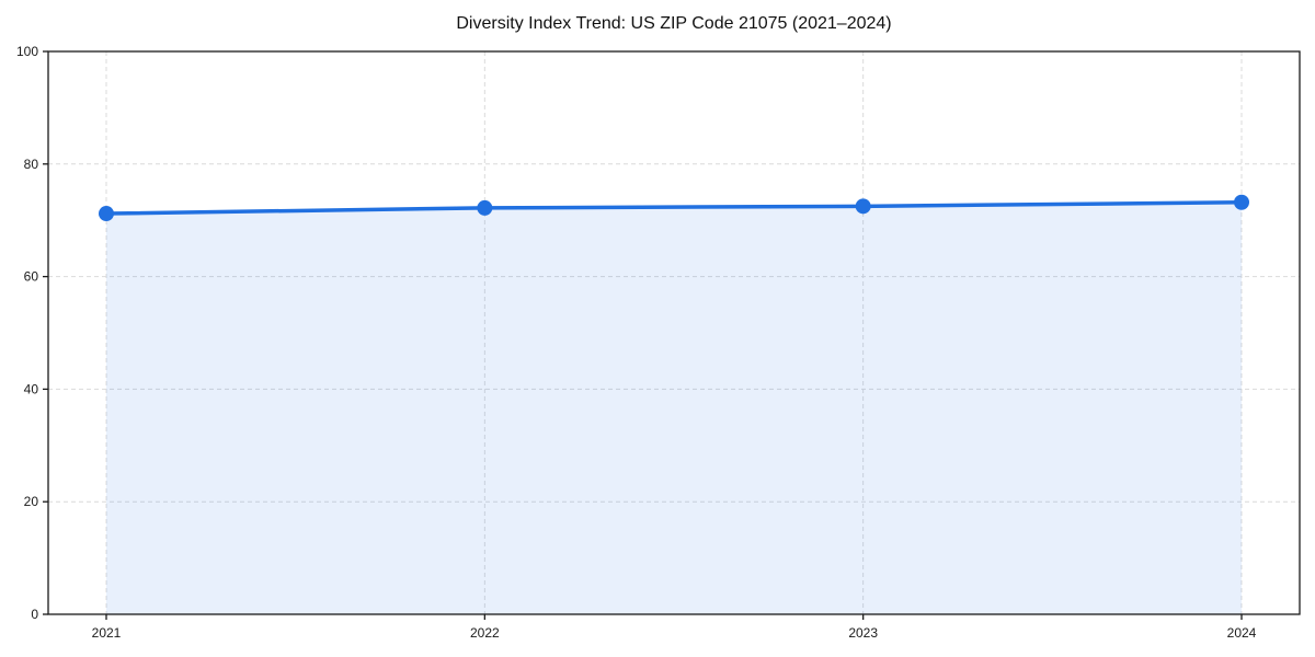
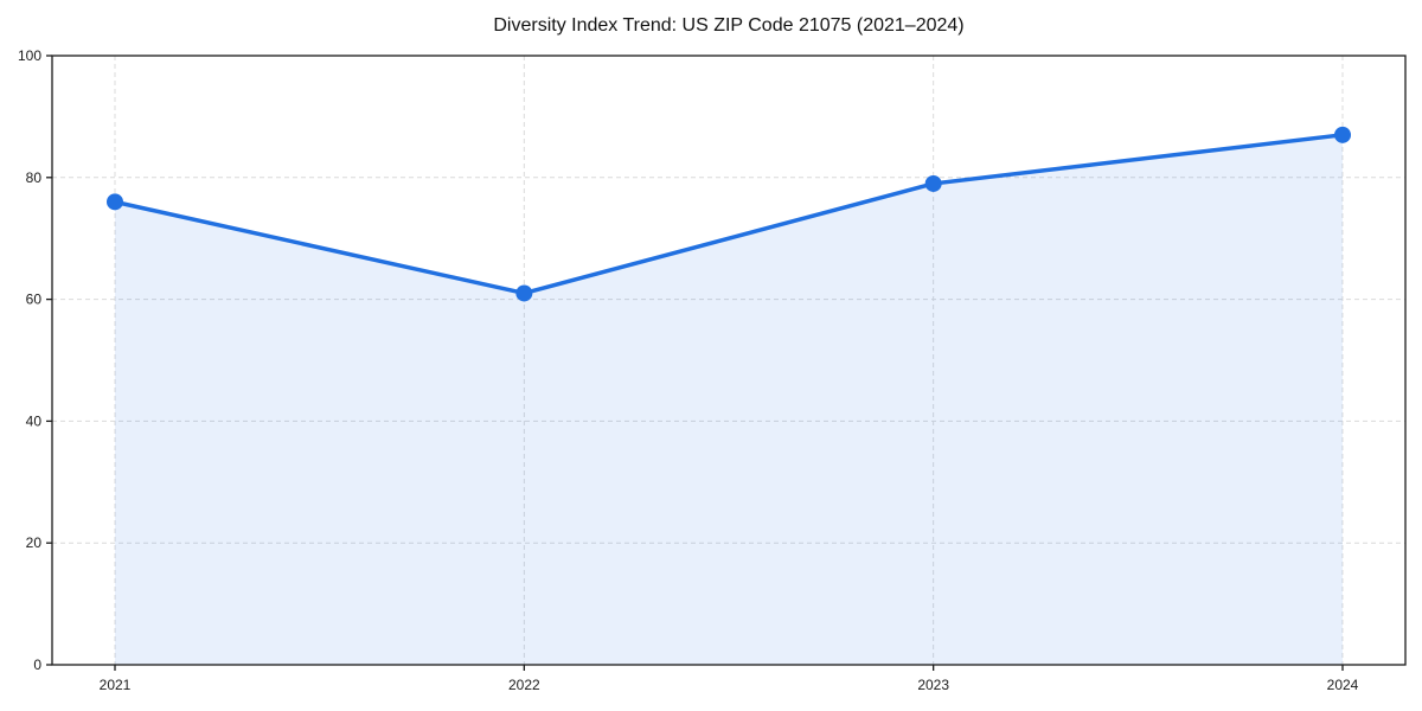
2021: 71 -> 76
2022: 72 -> 61
2023: 72 -> 79
2024: 73 -> 87
